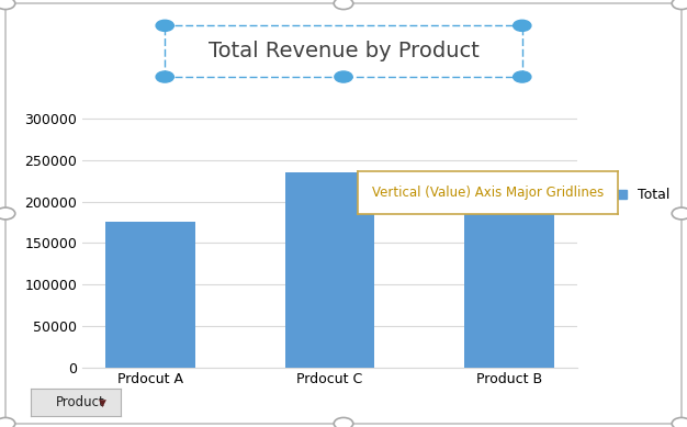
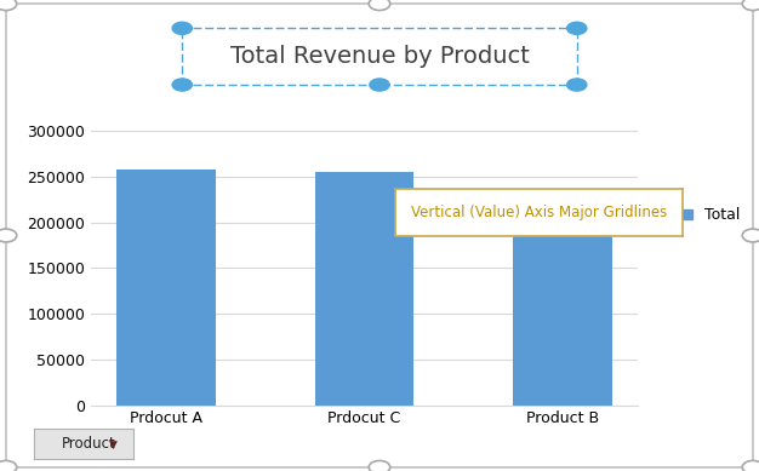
Prdocut A: 176000 -> 258000
Prdocut C: 236000 -> 256000
